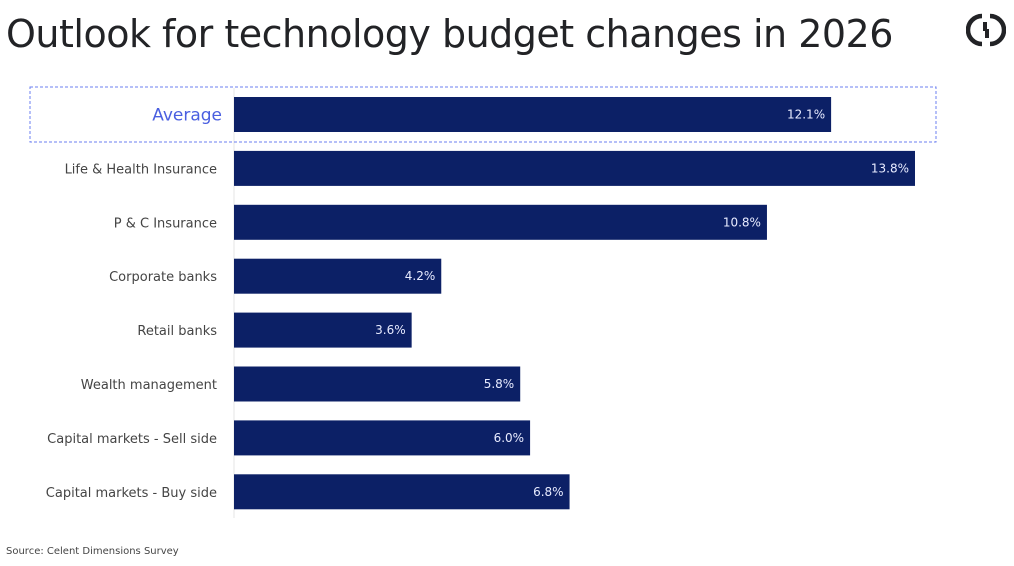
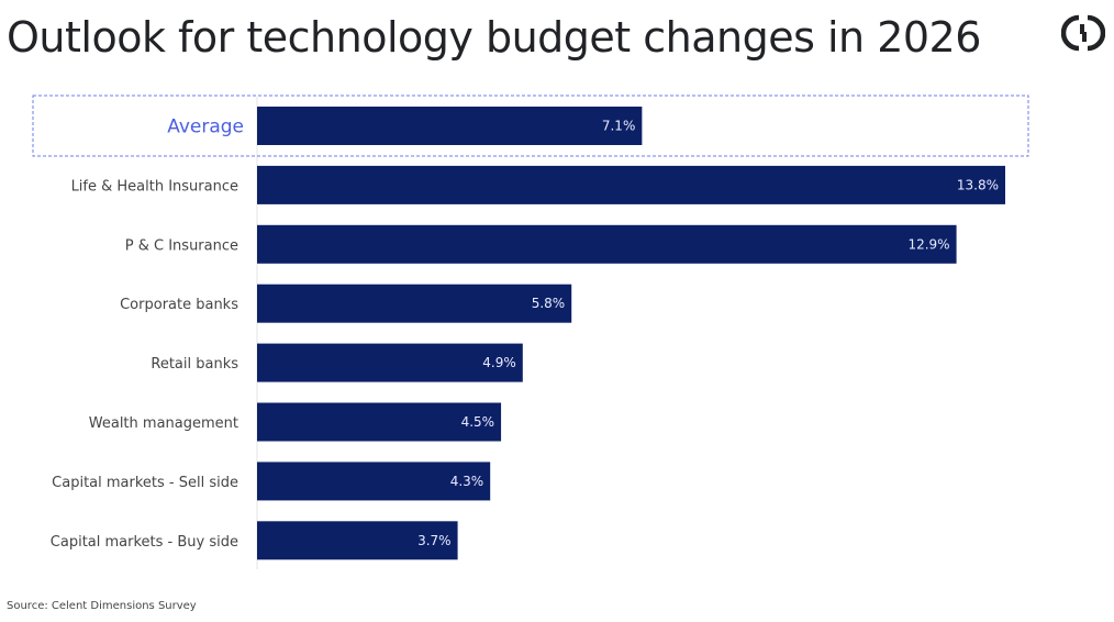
Average: 12.1% -> 7.1%
P & C Insurance: 10.8% -> 12.9%
Corporate banks: 4.2% -> 5.8%
Retail banks: 3.6% -> 4.9%
Wealth management: 5.8% -> 4.5%
Capital markets - Sell side: 6.0% -> 4.3%
Capital markets - Buy side: 6.8% -> 3.7%
